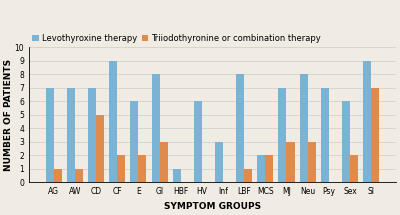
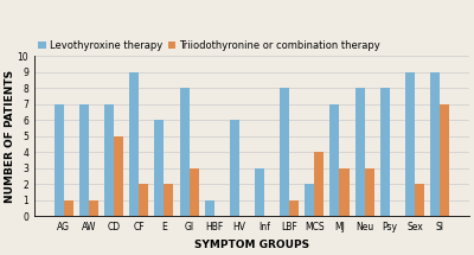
Triiodothyronine or combination therapy/MCS: 2 -> 4
Levothyroxine therapy/Psy: 7 -> 8
Levothyroxine therapy/Sex: 6 -> 9
